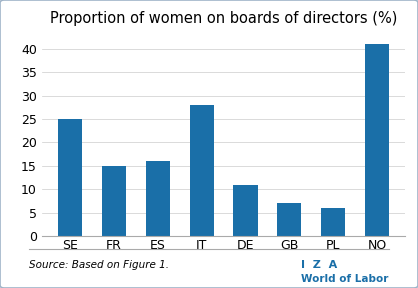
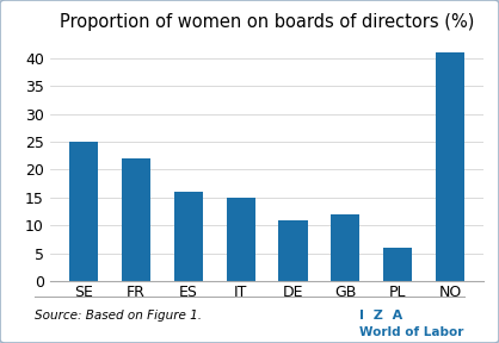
FR: 15 -> 22
IT: 28 -> 15
GB: 7 -> 12
